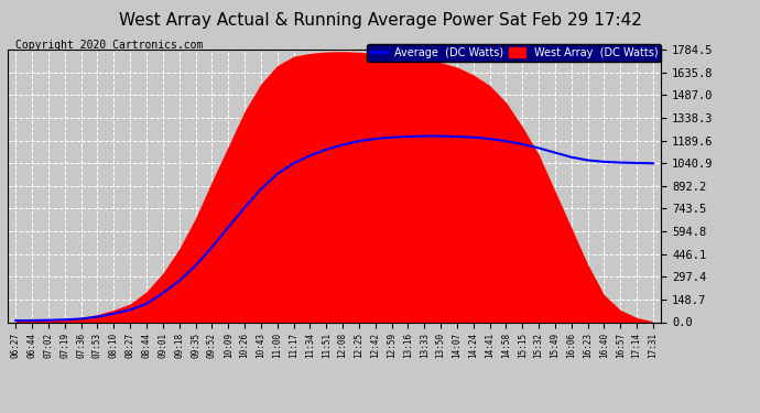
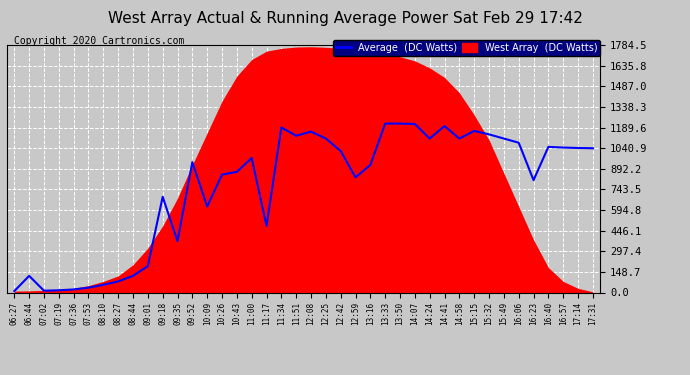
Average (DC Watts)/06:44: 10 -> 120
Average (DC Watts)/09:18: 270 -> 690
Average (DC Watts)/09:52: 490 -> 940
Average (DC Watts)/10:26: 750 -> 850
Average (DC Watts)/11:17: 1040 -> 480
Average (DC Watts)/11:34: 1090 -> 1190
Average (DC Watts)/12:25: 1180 -> 1110
Average (DC Watts)/12:42: 1200 -> 1020
Average (DC Watts)/12:59: 1210 -> 830
Average (DC Watts)/13:16: 1220 -> 920
Average (DC Watts)/14:24: 1210 -> 1110
Average (DC Watts)/14:58: 1180 -> 1110
Average (DC Watts)/16:23: 1060 -> 810
